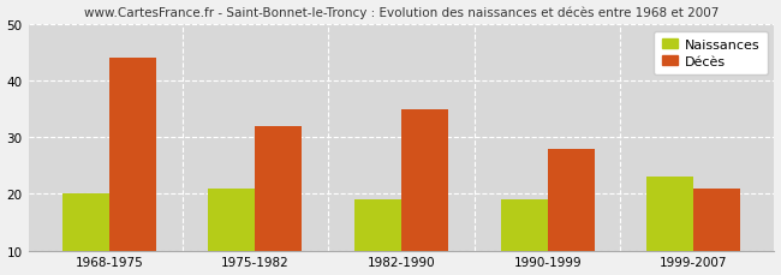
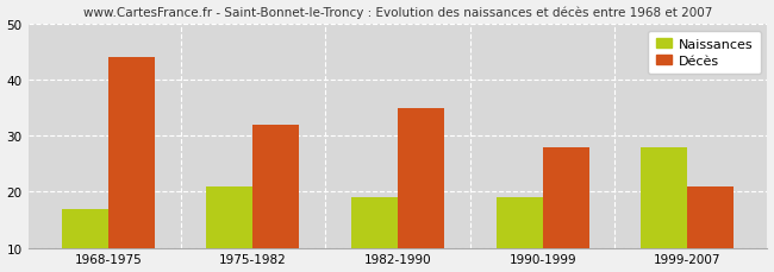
Naissances/1968-1975: 20 -> 17
Naissances/1999-2007: 23 -> 28
